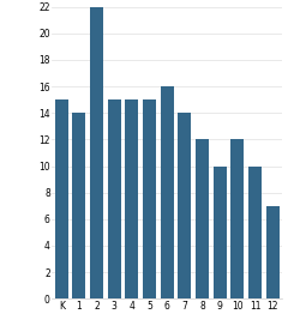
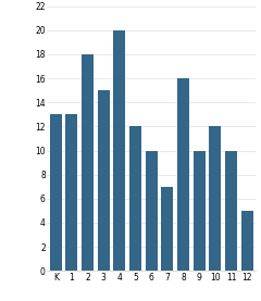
K: 15 -> 13
1: 14 -> 13
2: 22 -> 18
4: 15 -> 20
5: 15 -> 12
6: 16 -> 10
7: 14 -> 7
8: 12 -> 16
12: 7 -> 5
